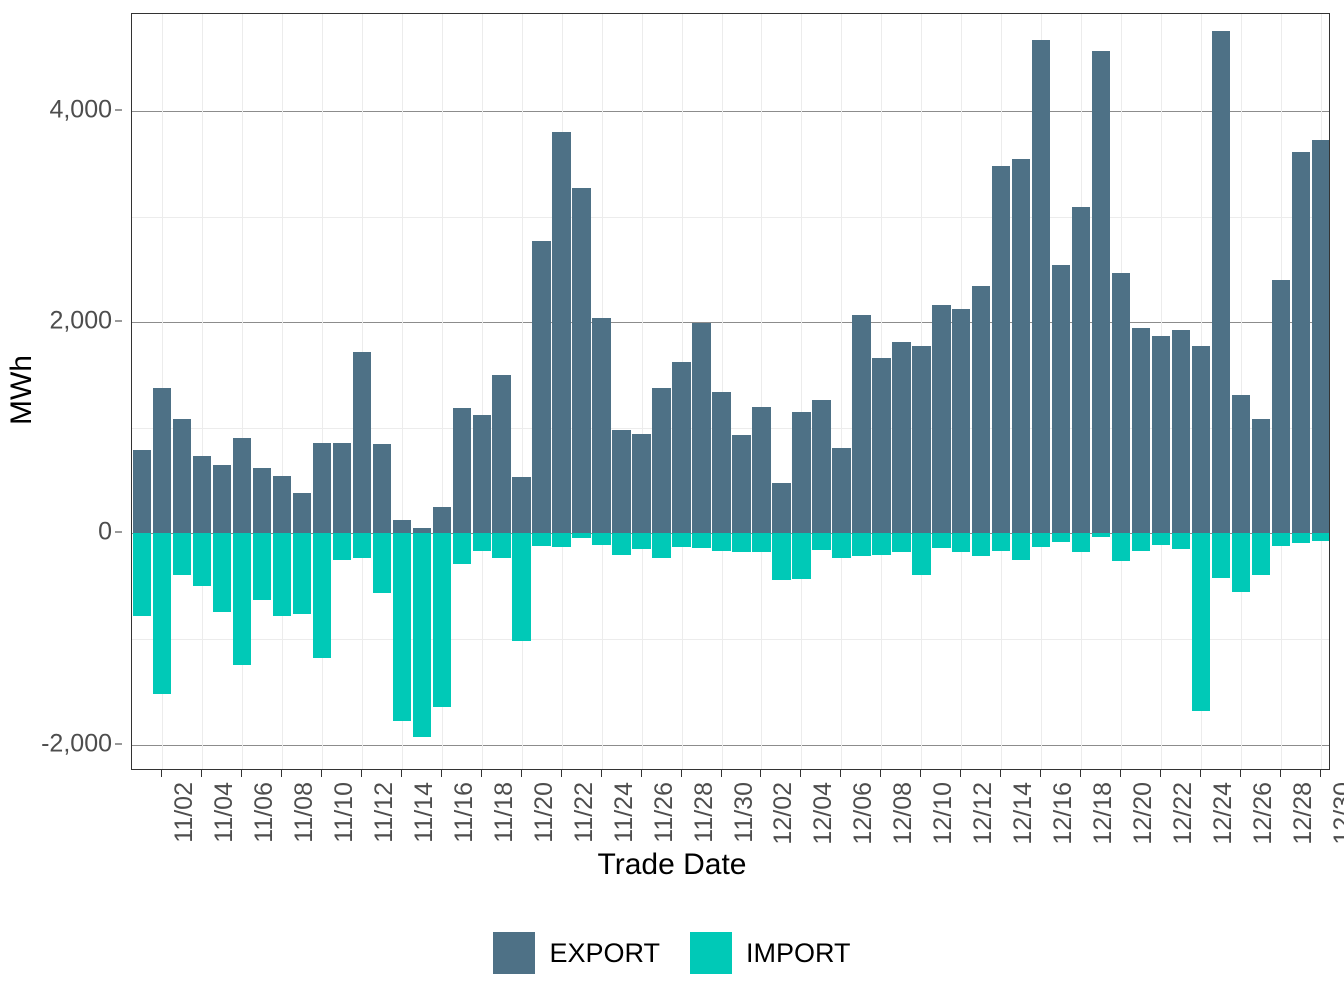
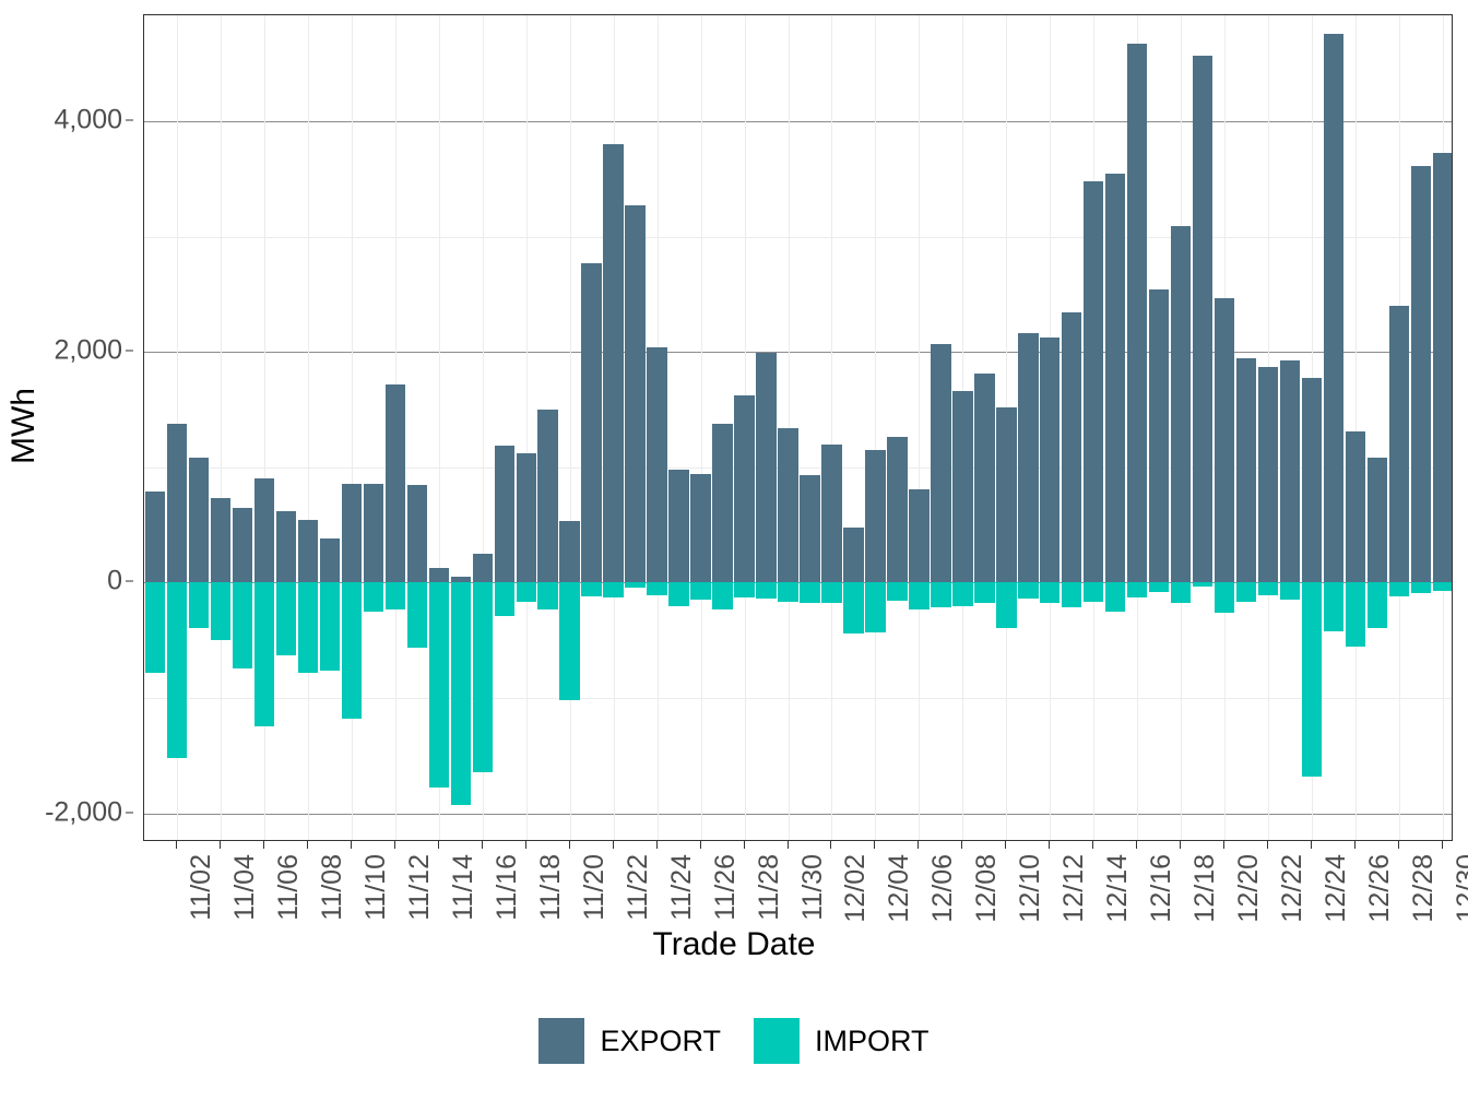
EXPORT/12/10: 1780 -> 1520
